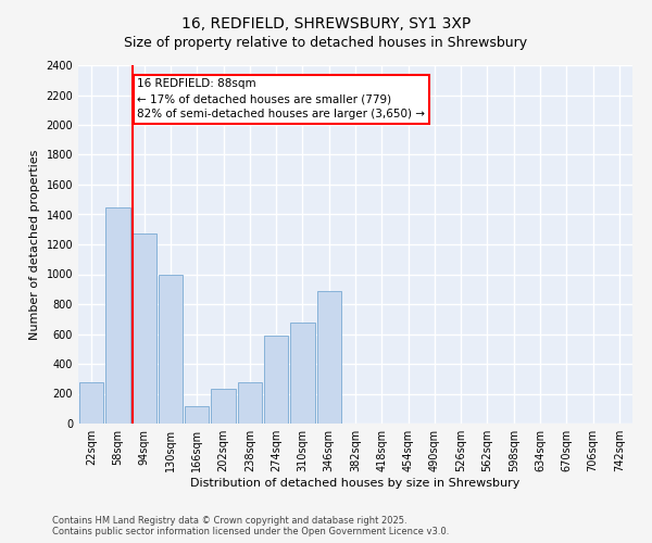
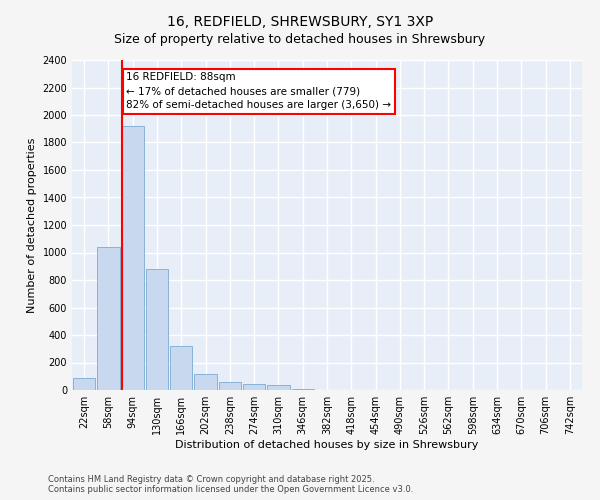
22sqm: 280 -> 90
58sqm: 1450 -> 1040
94sqm: 1270 -> 1920
130sqm: 1000 -> 880
166sqm: 120 -> 320
202sqm: 230 -> 120
238sqm: 280 -> 60
274sqm: 590 -> 40
310sqm: 680 -> 40
346sqm: 890 -> 10
